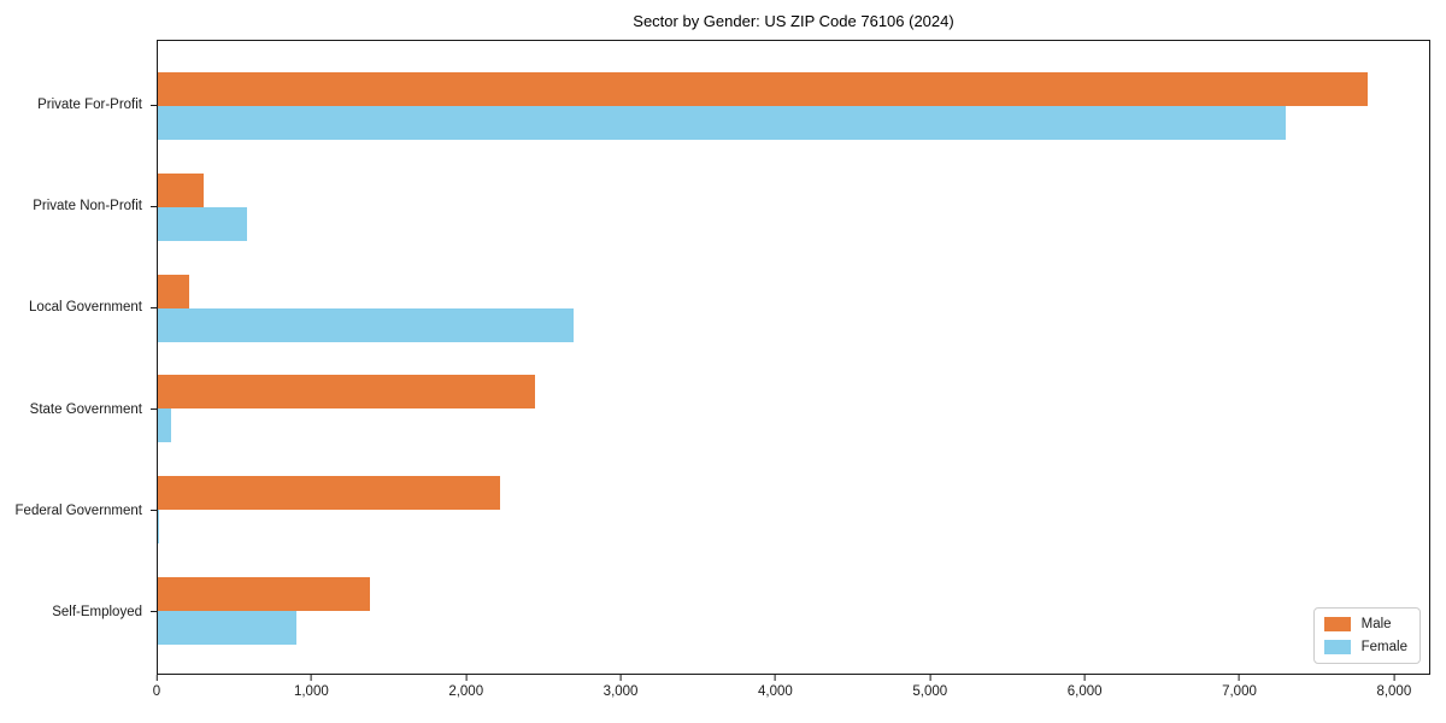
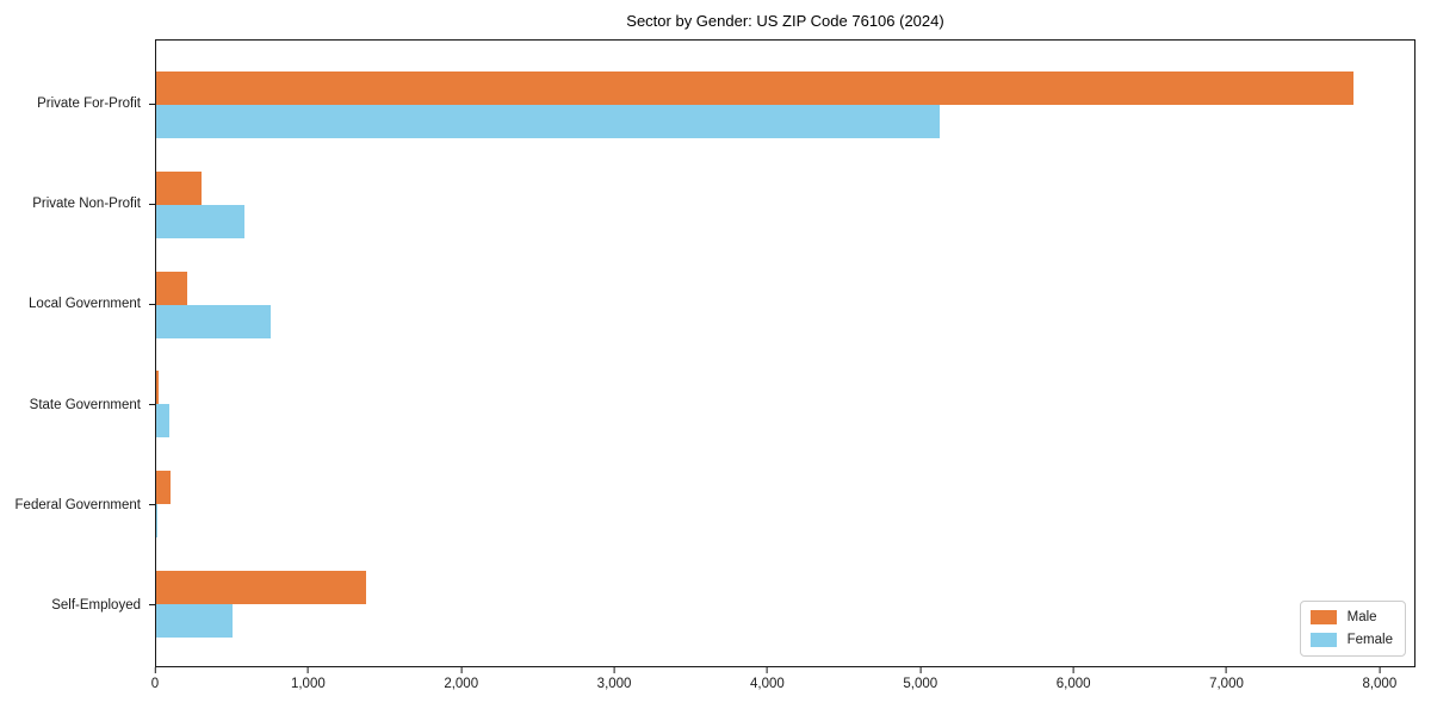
Female/Private For-Profit: 7310 -> 5130
Female/Local Government: 2690 -> 750
Male/State Government: 2440 -> 20
Male/Federal Government: 2220 -> 100
Female/Self-Employed: 900 -> 500
